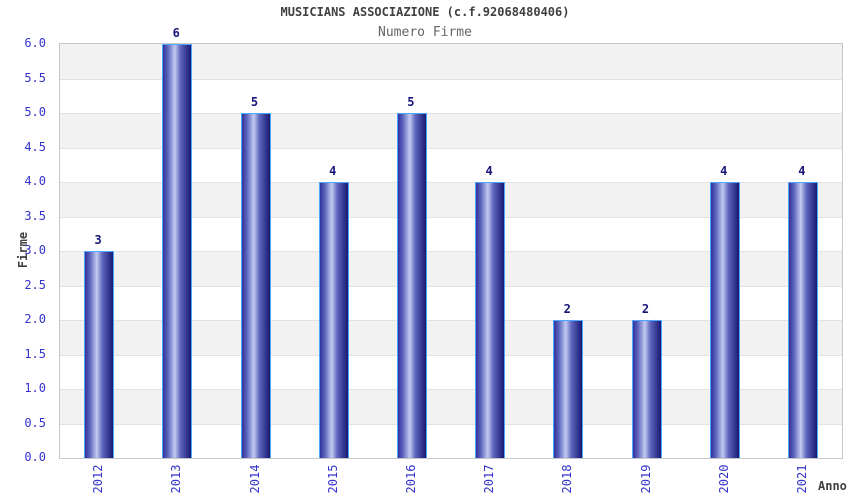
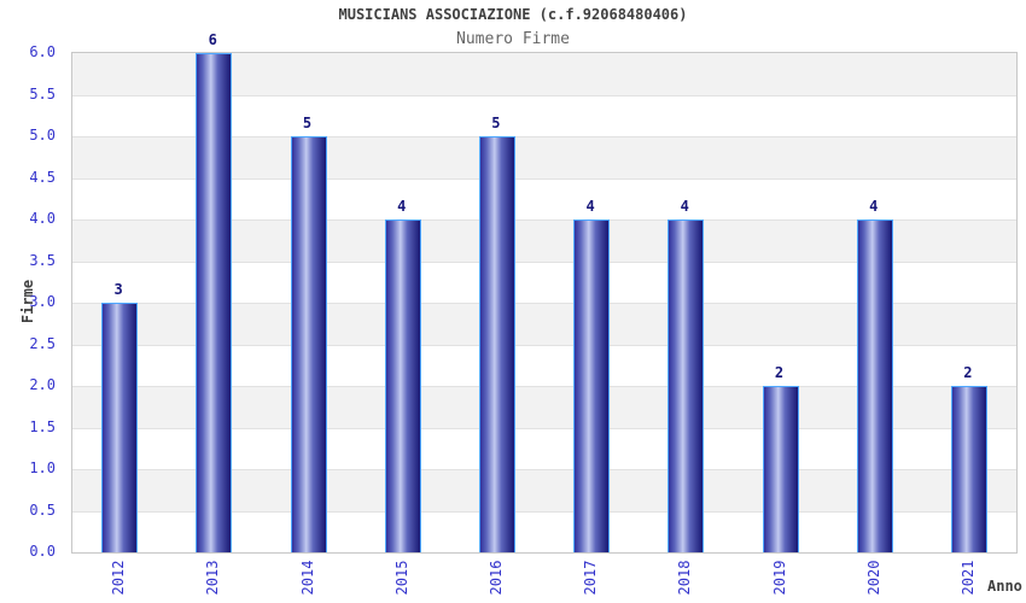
2018: 2 -> 4
2021: 4 -> 2
